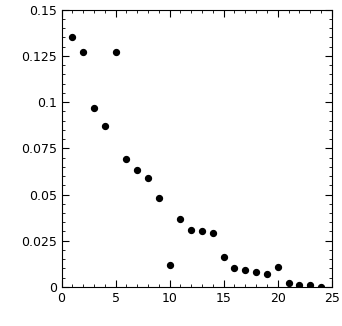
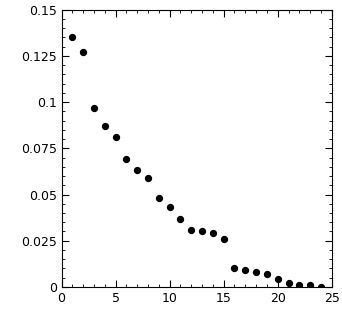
5: 0.127 -> 0.081
10: 0.012 -> 0.043
15: 0.016 -> 0.026
20: 0.011 -> 0.004
